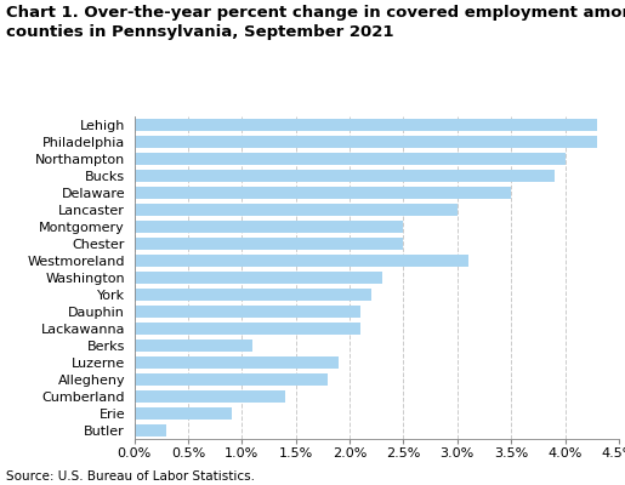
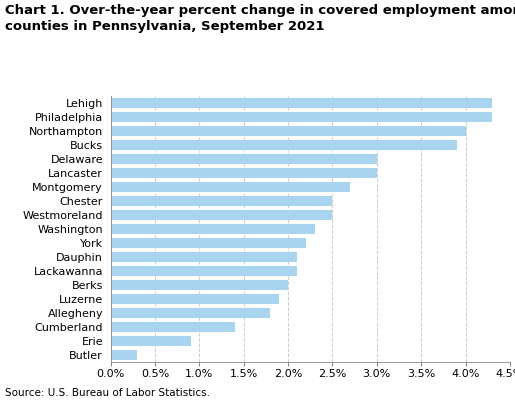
Delaware: 3.5% -> 3.0%
Montgomery: 2.5% -> 2.7%
Westmoreland: 3.1% -> 2.5%
Berks: 1.1% -> 2.0%
